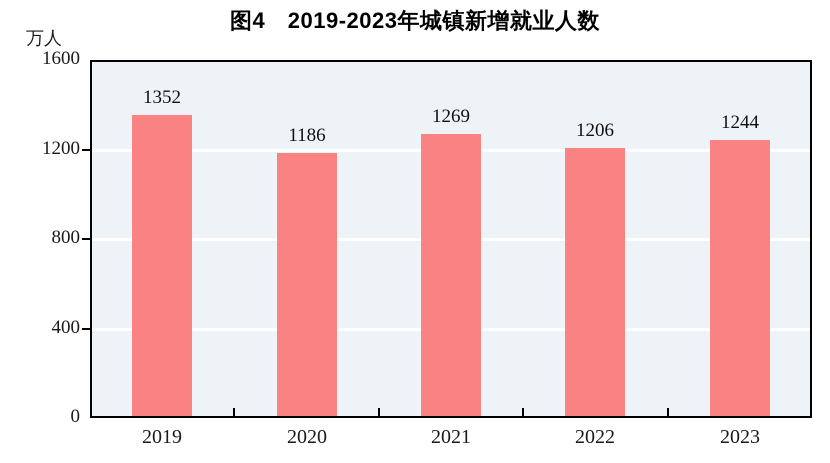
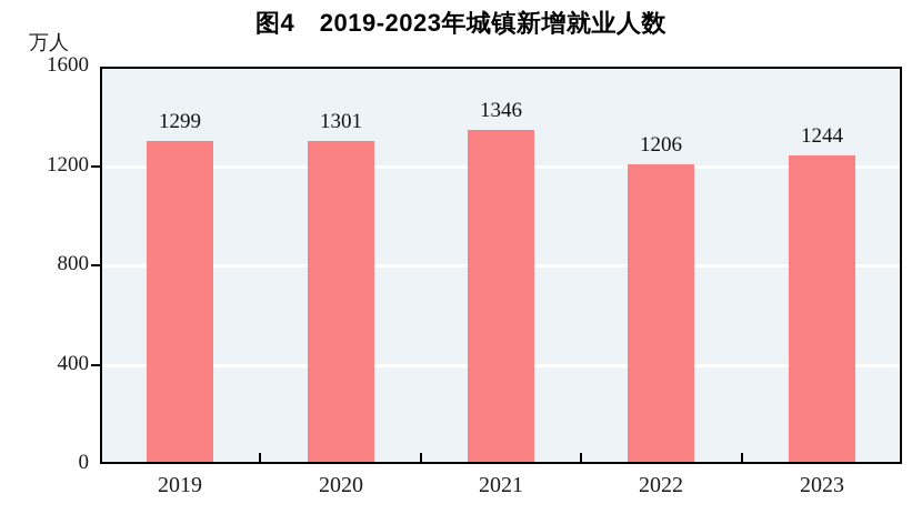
2019: 1352 -> 1299
2020: 1186 -> 1301
2021: 1269 -> 1346
